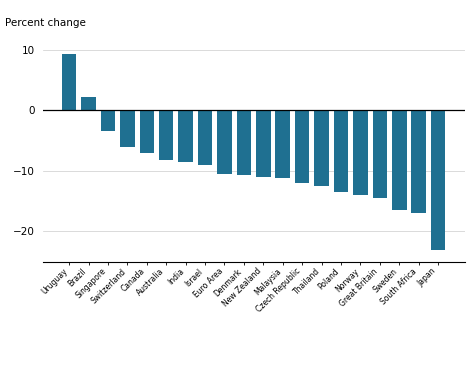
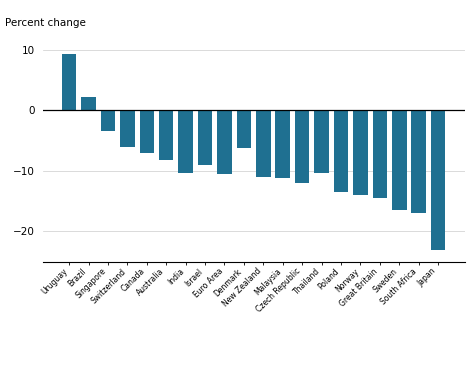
India: -8.5 -> -10.4
Denmark: -10.7 -> -6.2
Thailand: -12.5 -> -10.4
